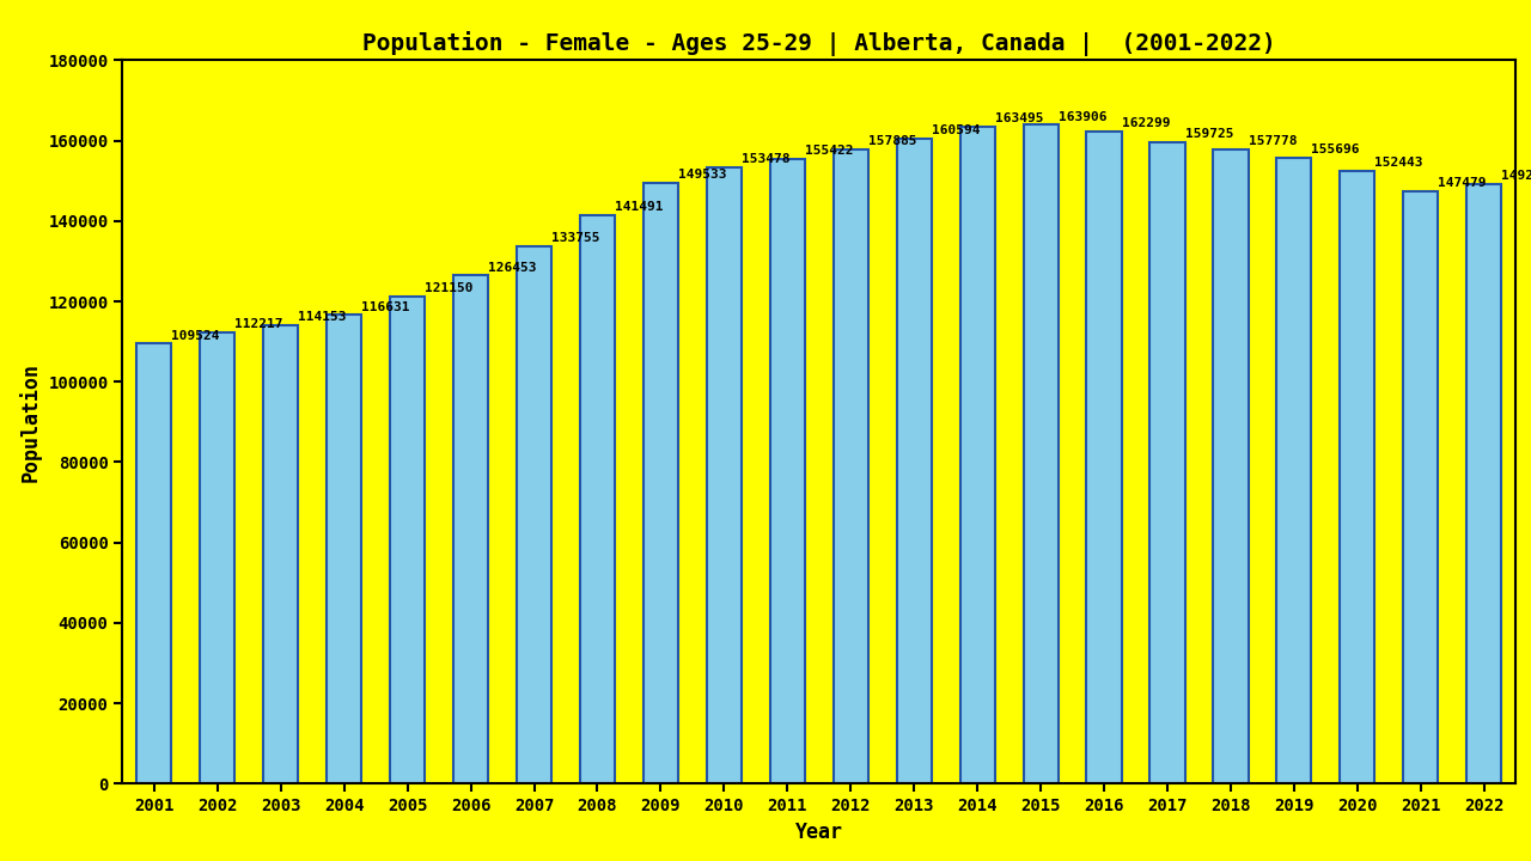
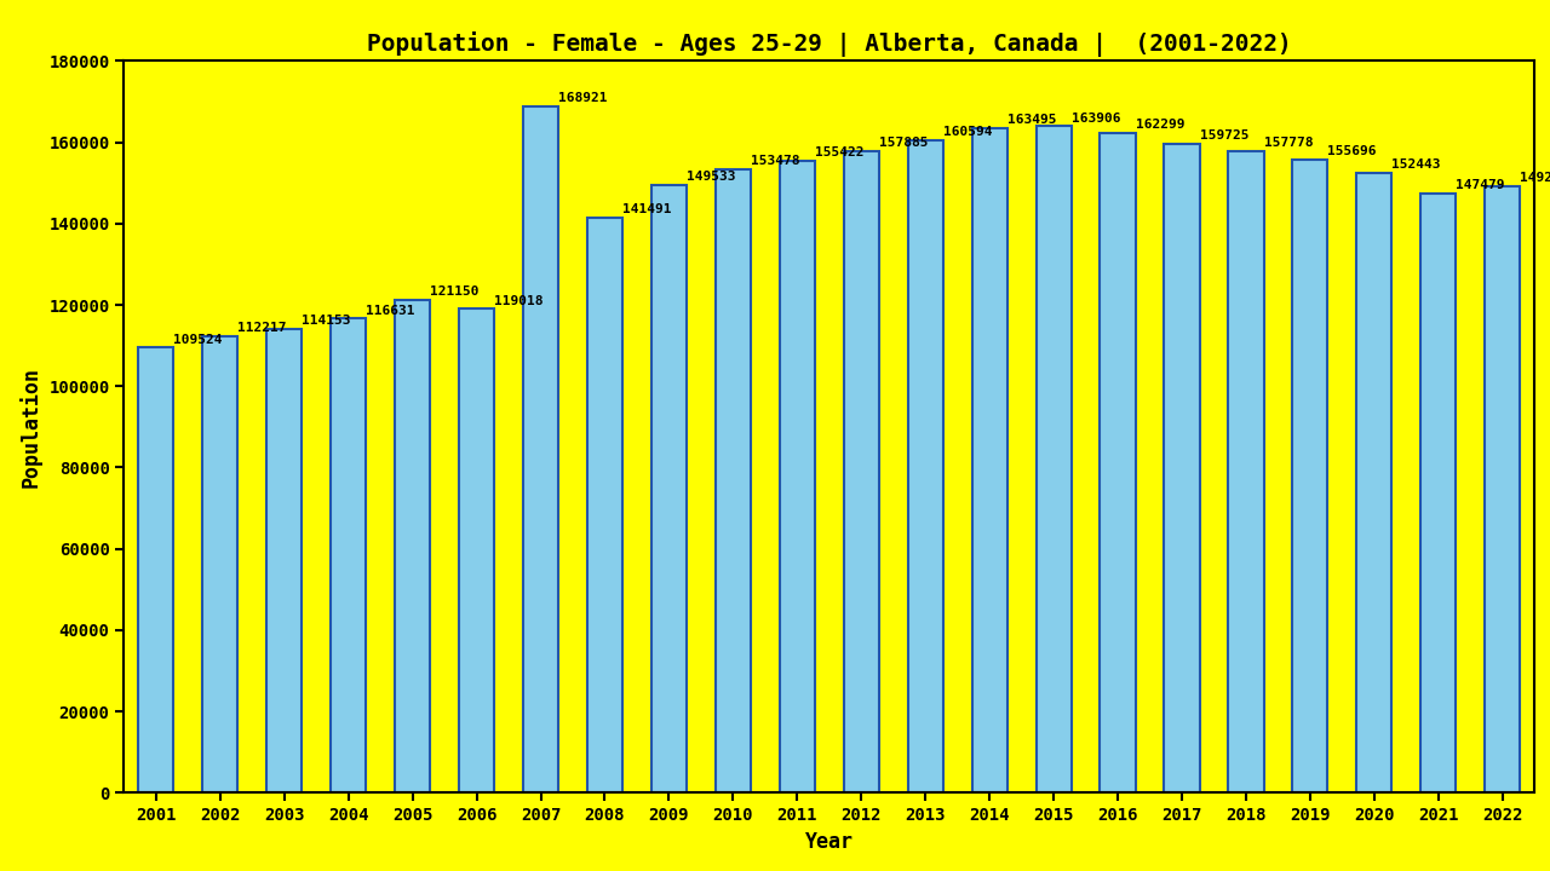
2006: 126453 -> 119018
2007: 133755 -> 168921
